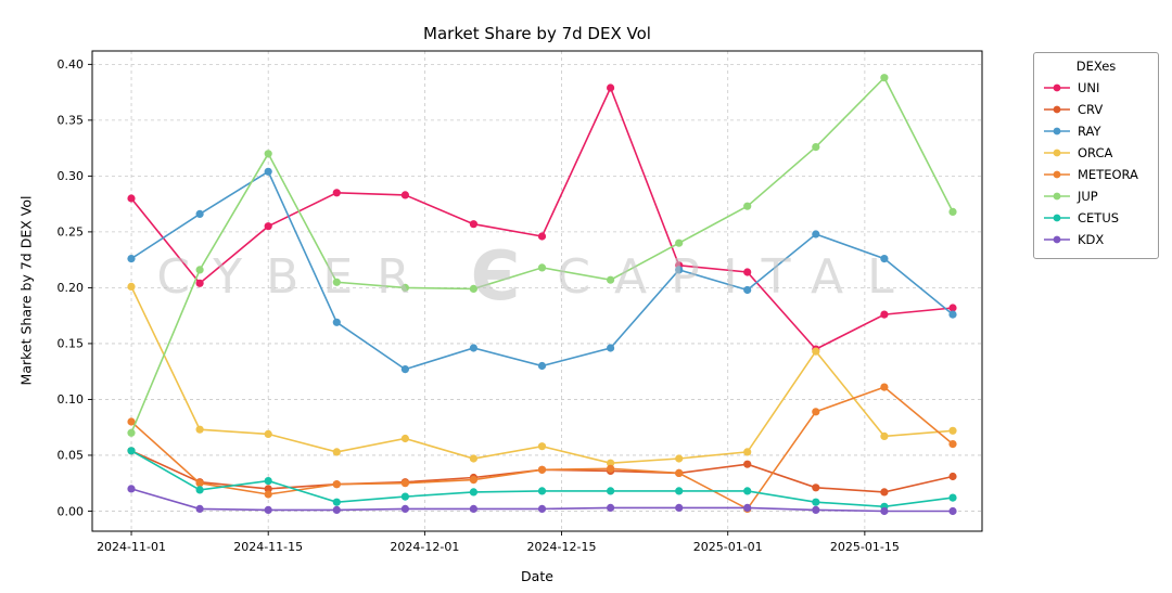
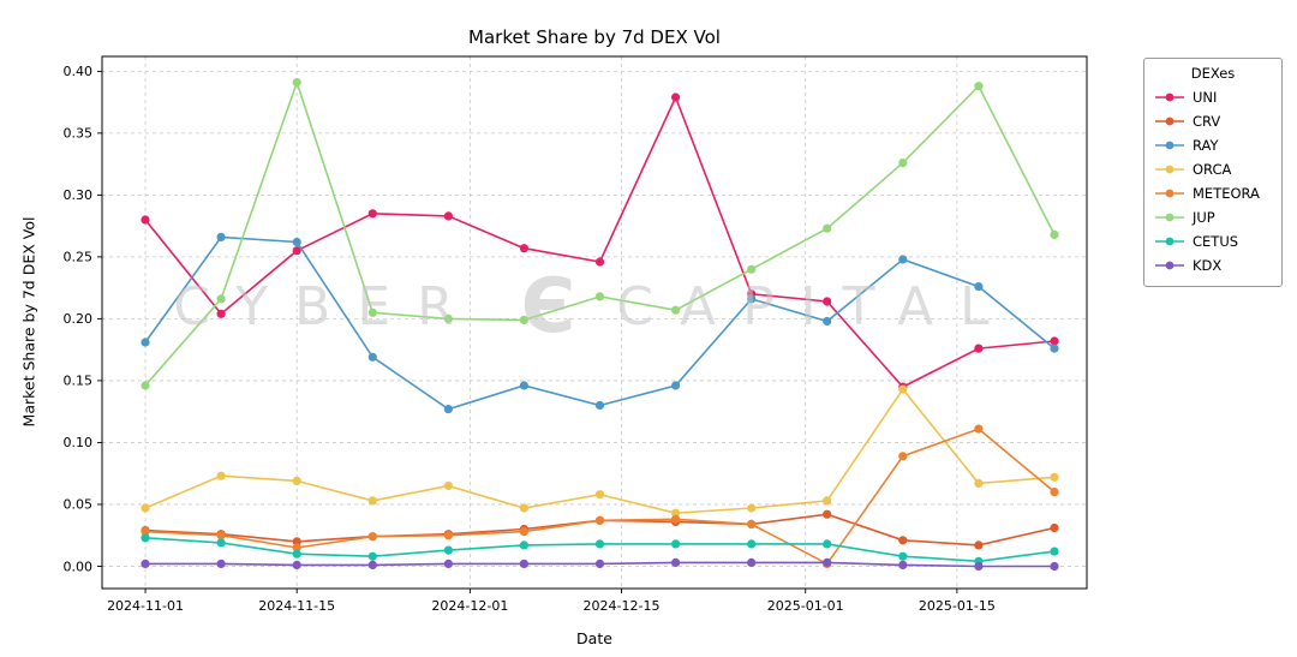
CRV/2024-11-01: 0.054 -> 0.029
RAY/2024-11-01: 0.226 -> 0.181
ORCA/2024-11-01: 0.201 -> 0.047
METEORA/2024-11-01: 0.080 -> 0.028
JUP/2024-11-01: 0.070 -> 0.146
CETUS/2024-11-01: 0.054 -> 0.023
KDX/2024-11-01: 0.020 -> 0.002
RAY/2024-11-15: 0.304 -> 0.262
JUP/2024-11-15: 0.320 -> 0.391
CETUS/2024-11-15: 0.027 -> 0.010
